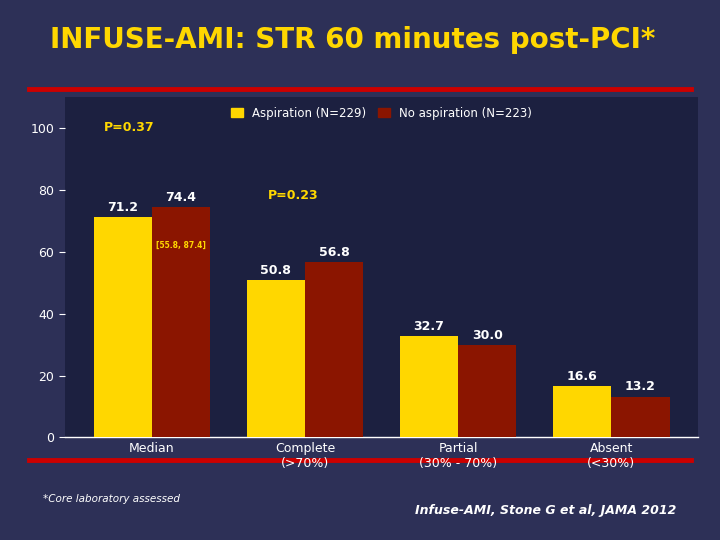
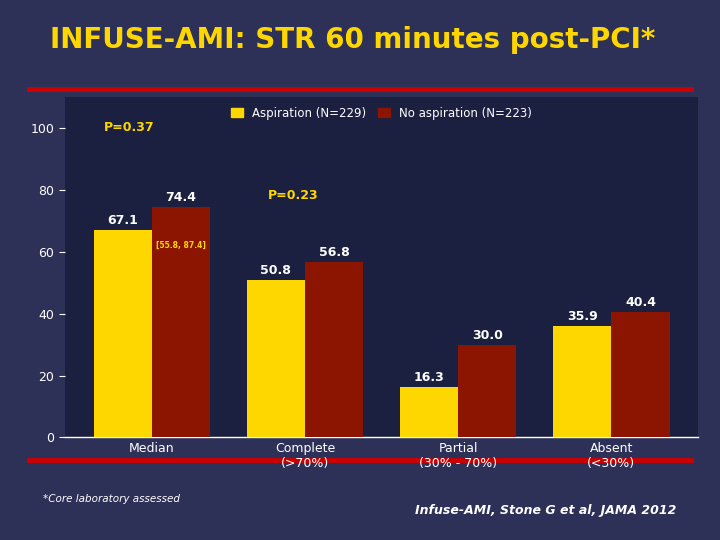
Aspiration (N=229)/Median: 71.2 -> 67.1
Aspiration (N=229)/Partial (30% - 70%): 32.7 -> 16.3
Aspiration (N=229)/Absent (<30%): 16.6 -> 35.9
No aspiration (N=223)/Absent (<30%): 13.2 -> 40.4
